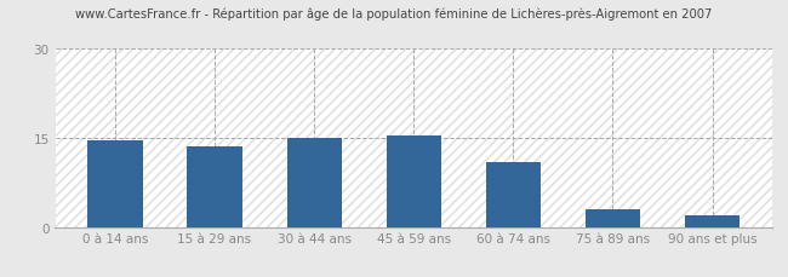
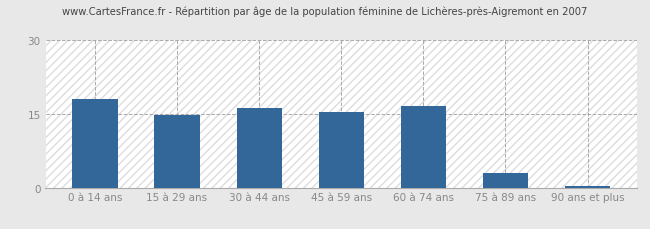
0 à 14 ans: 14.5 -> 18.0
15 à 29 ans: 13.5 -> 14.7
30 à 44 ans: 15.0 -> 16.2
60 à 74 ans: 11.0 -> 16.7
90 ans et plus: 2.0 -> 0.3
